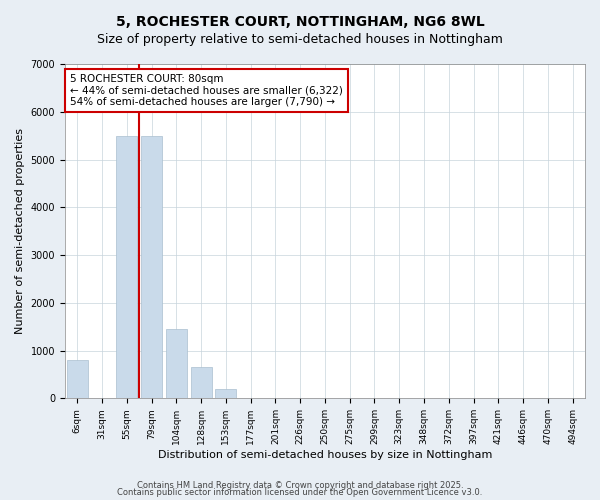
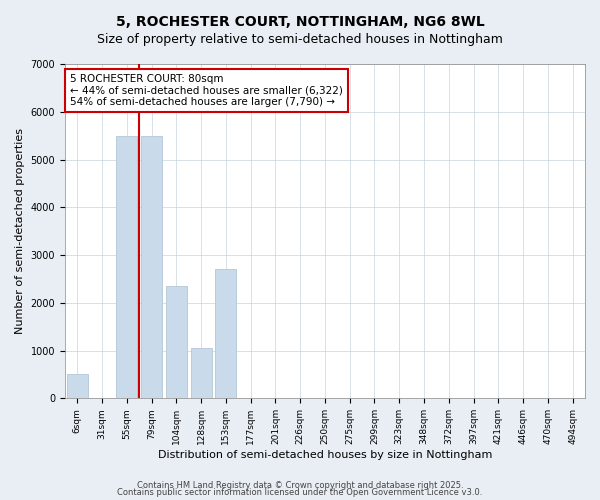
6sqm: 800 -> 500
104sqm: 1450 -> 2350
128sqm: 650 -> 1050
153sqm: 200 -> 2700
